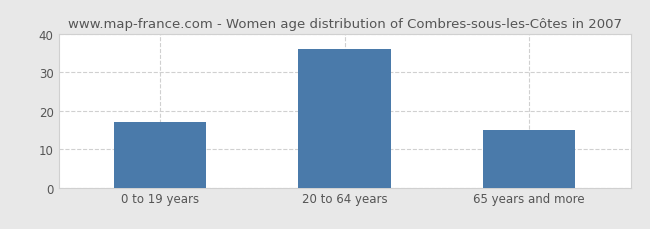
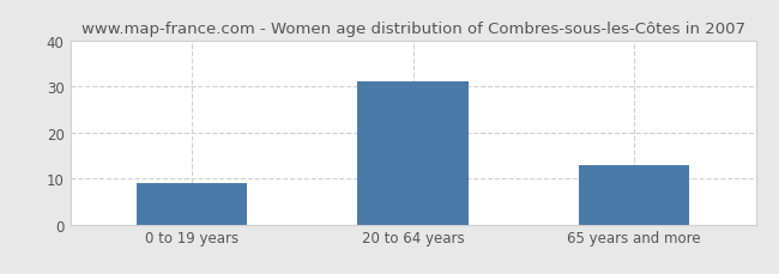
0 to 19 years: 17 -> 9
20 to 64 years: 36 -> 31
65 years and more: 15 -> 13
